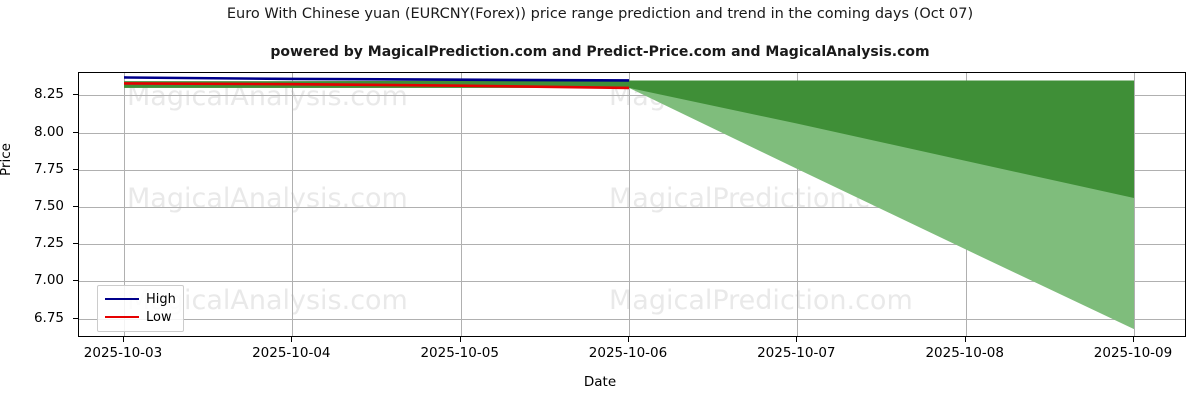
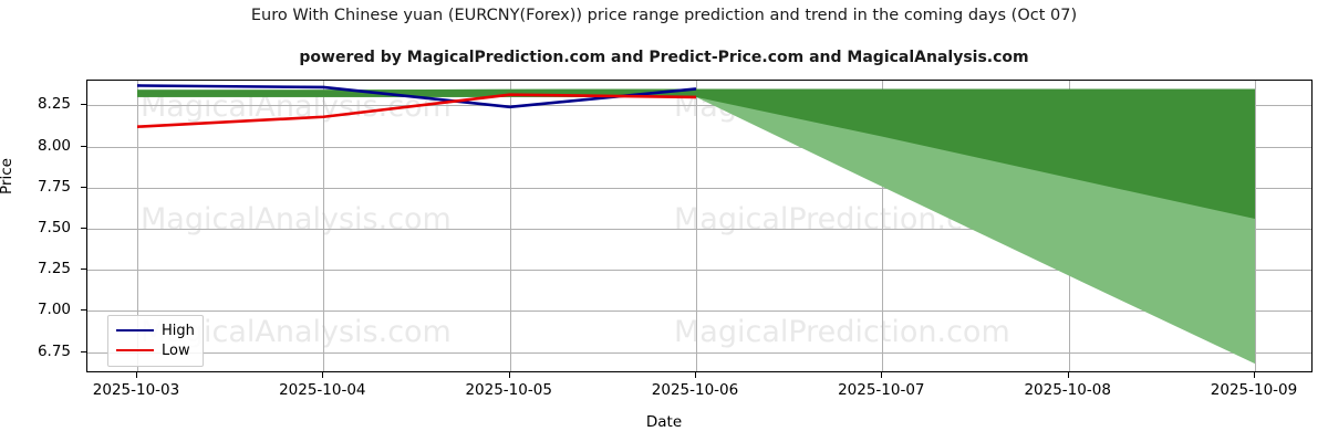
Low/2025-10-03: 8.33 -> 8.12
Low/2025-10-04: 8.32 -> 8.18
High/2025-10-05: 8.36 -> 8.24
